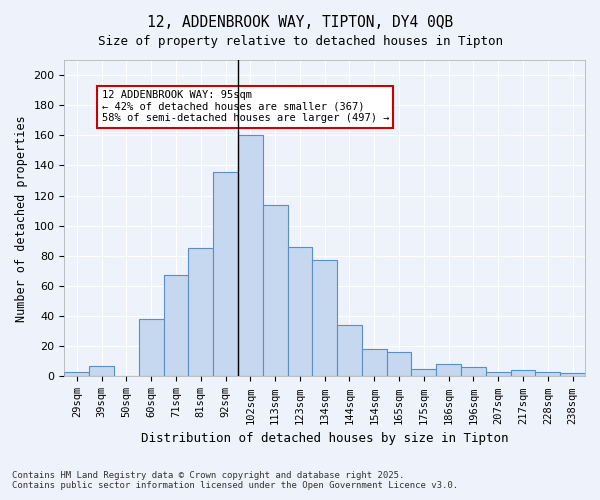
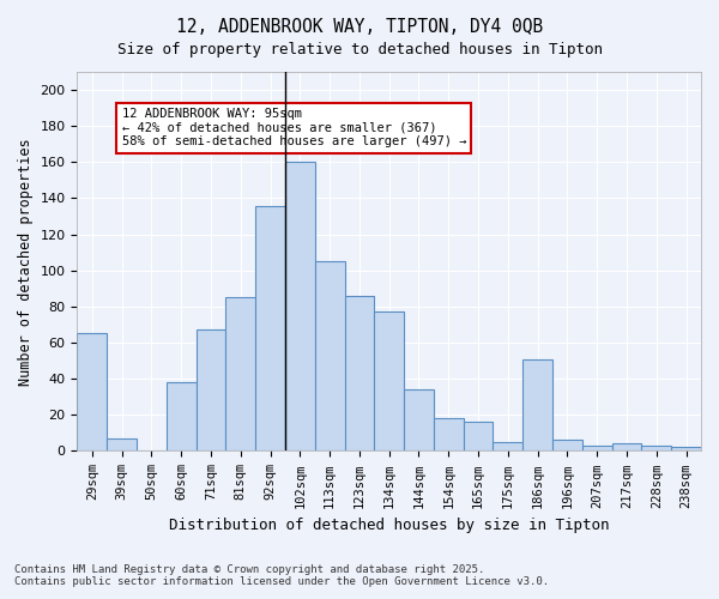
29sqm: 3 -> 65
113sqm: 114 -> 105
186sqm: 8 -> 51
